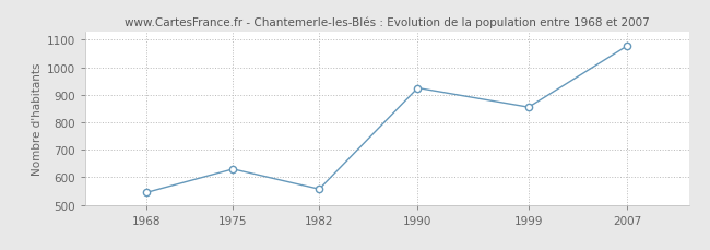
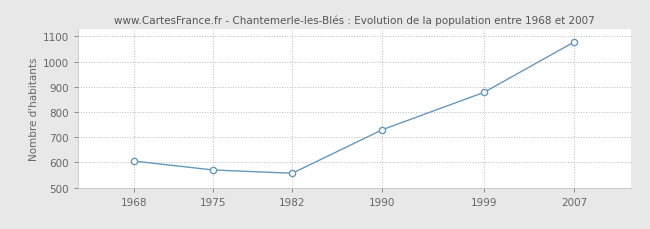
1968: 545 -> 605
1975: 630 -> 570
1990: 925 -> 730
1999: 855 -> 878
